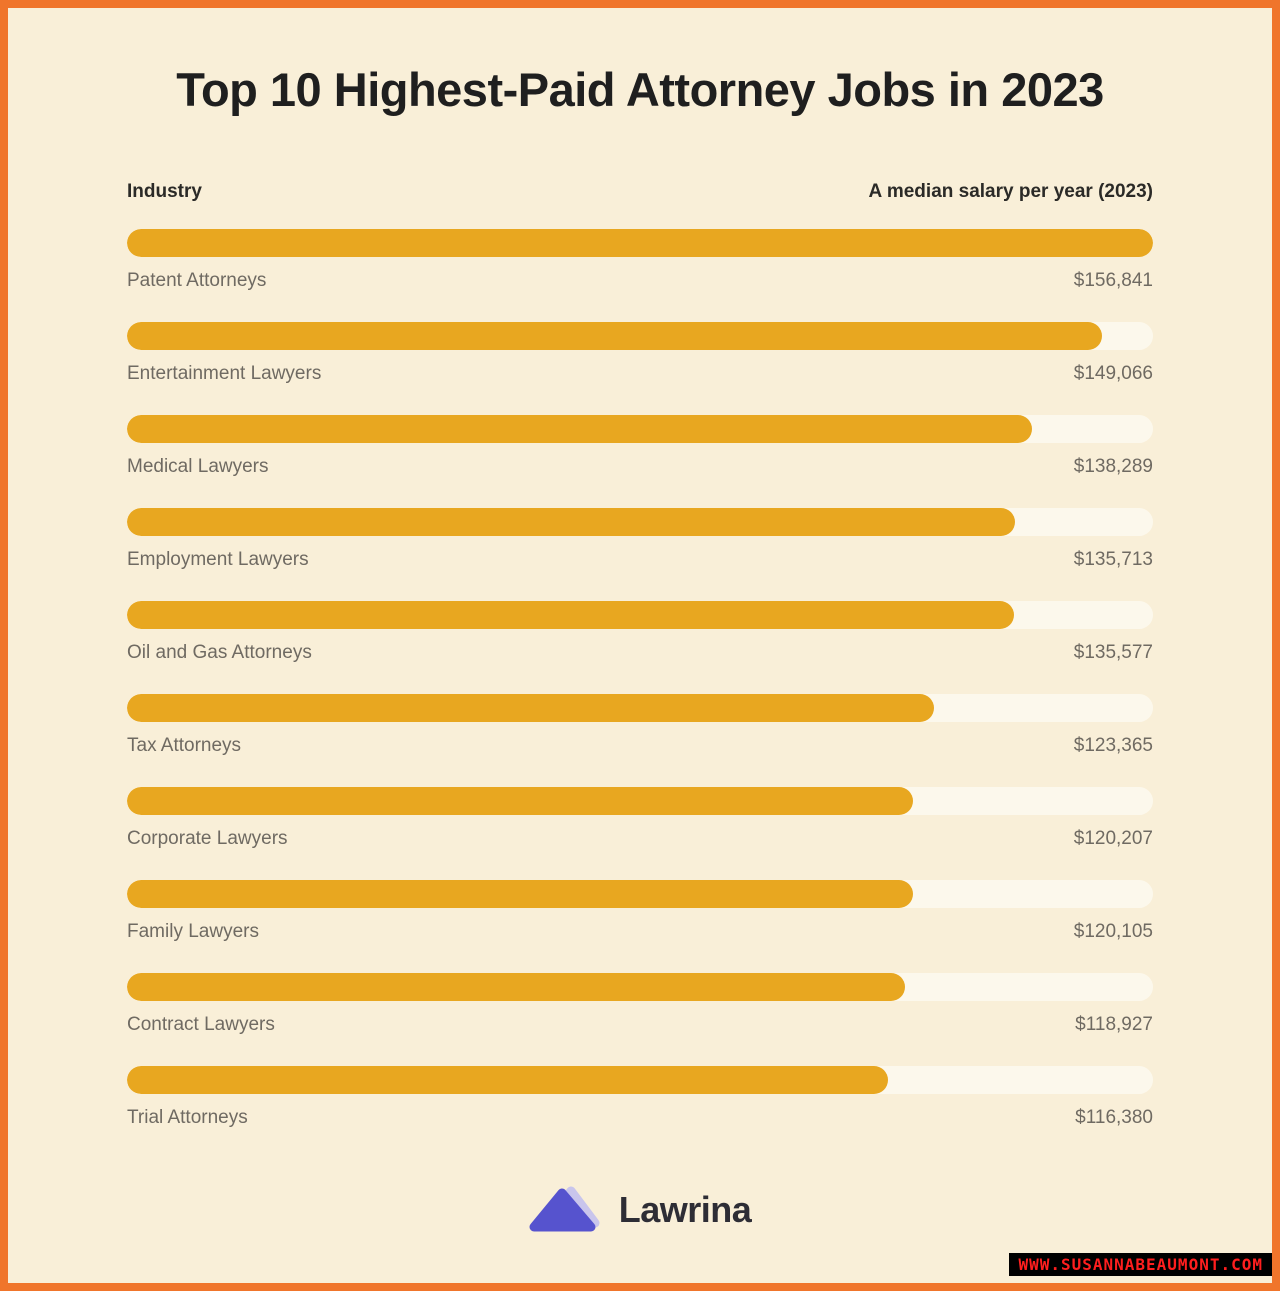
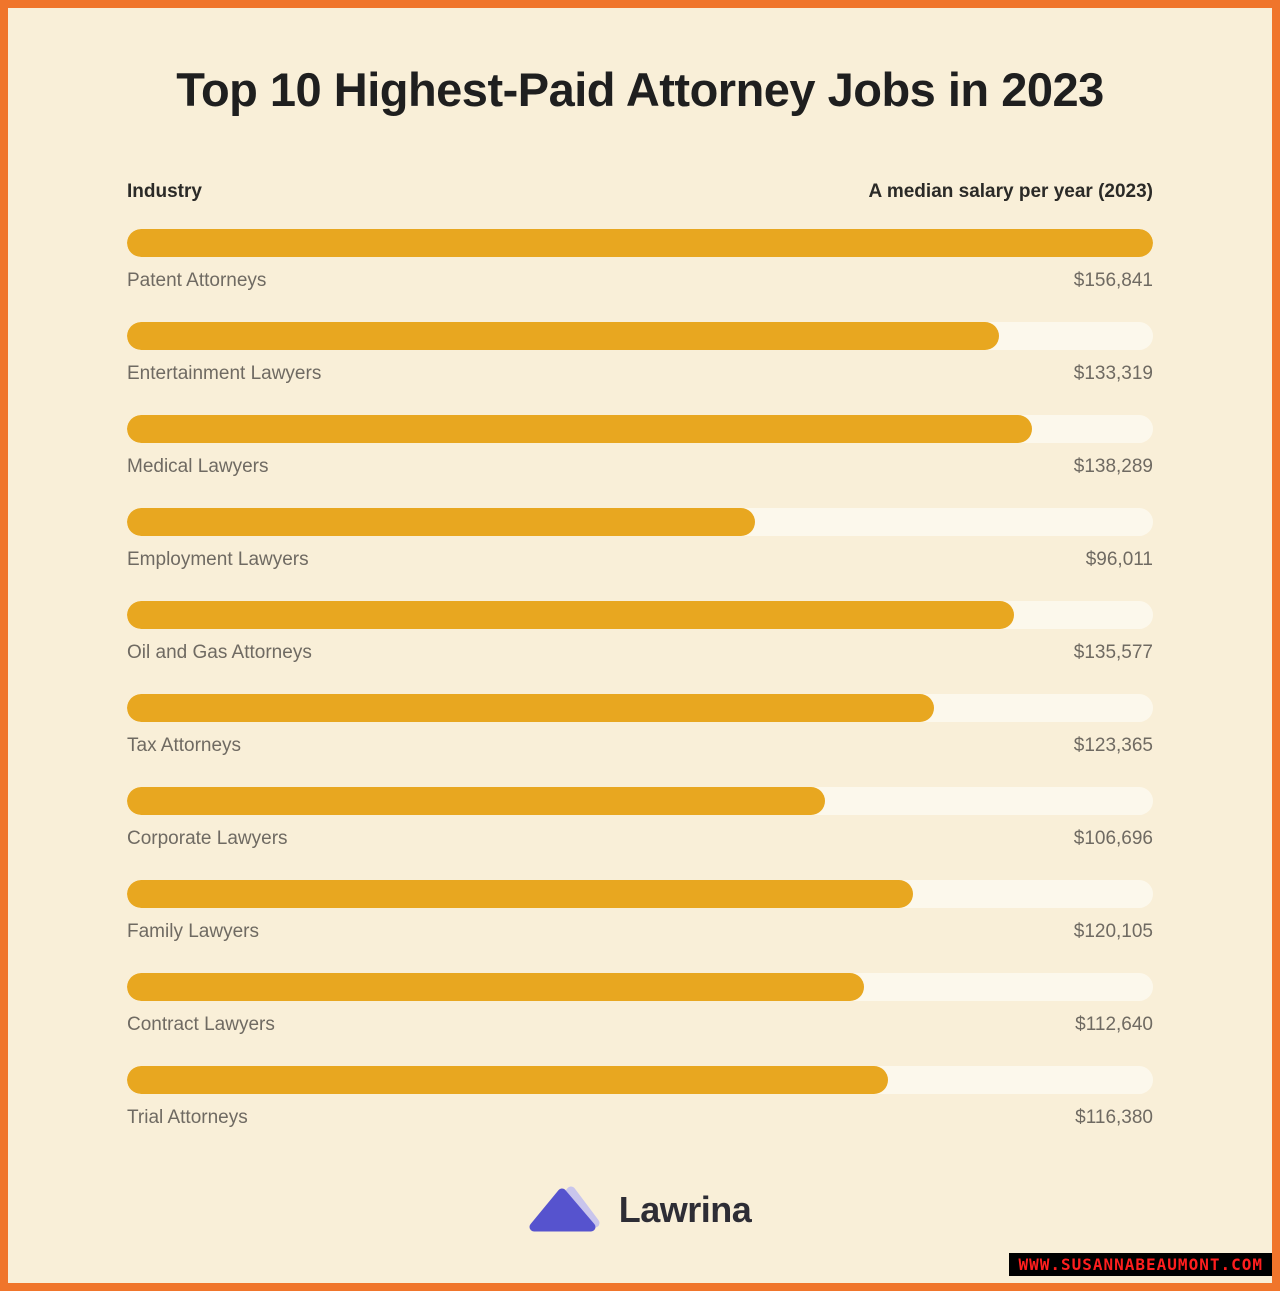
Entertainment Lawyers: $149,066 -> $133,319
Employment Lawyers: $135,713 -> $96,011
Corporate Lawyers: $120,207 -> $106,696
Contract Lawyers: $118,927 -> $112,640
